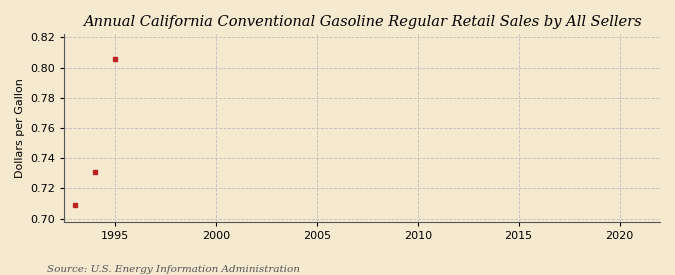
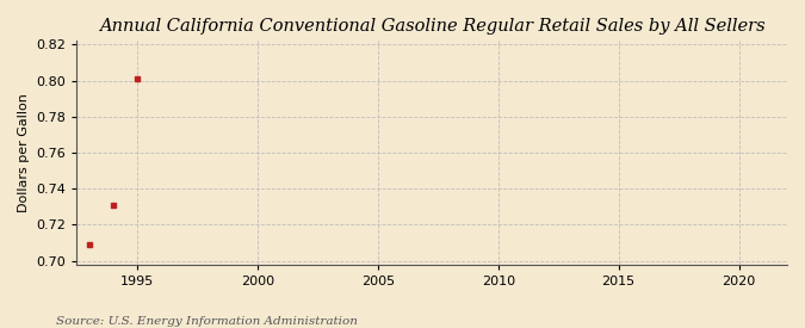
1995: 0.806 -> 0.801
